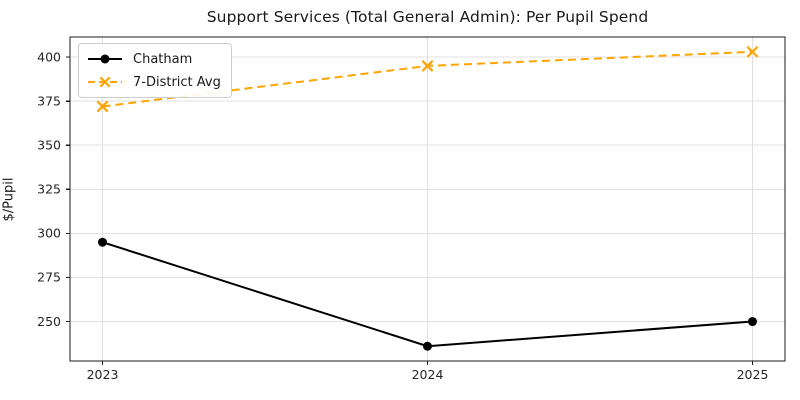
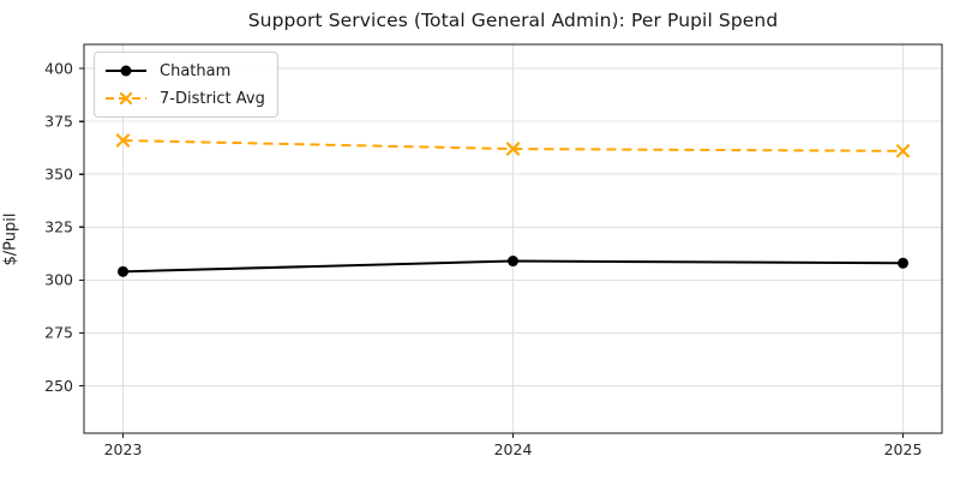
Chatham/2023: 295 -> 304
7-District Avg/2023: 372 -> 366
Chatham/2024: 236 -> 309
7-District Avg/2024: 395 -> 362
Chatham/2025: 250 -> 308
7-District Avg/2025: 403 -> 361
